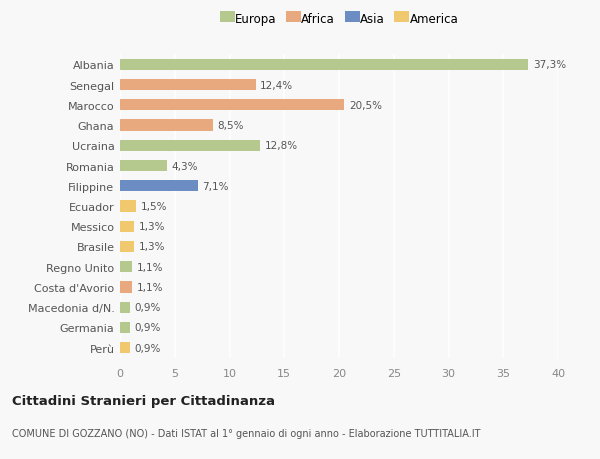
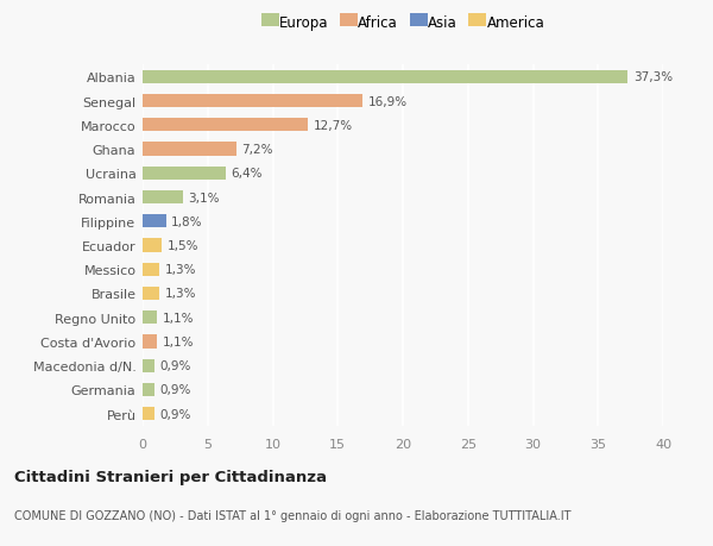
Senegal: 12,4% -> 16,9%
Marocco: 20,5% -> 12,7%
Ghana: 8,5% -> 7,2%
Ucraina: 12,8% -> 6,4%
Romania: 4,3% -> 3,1%
Filippine: 7,1% -> 1,8%
